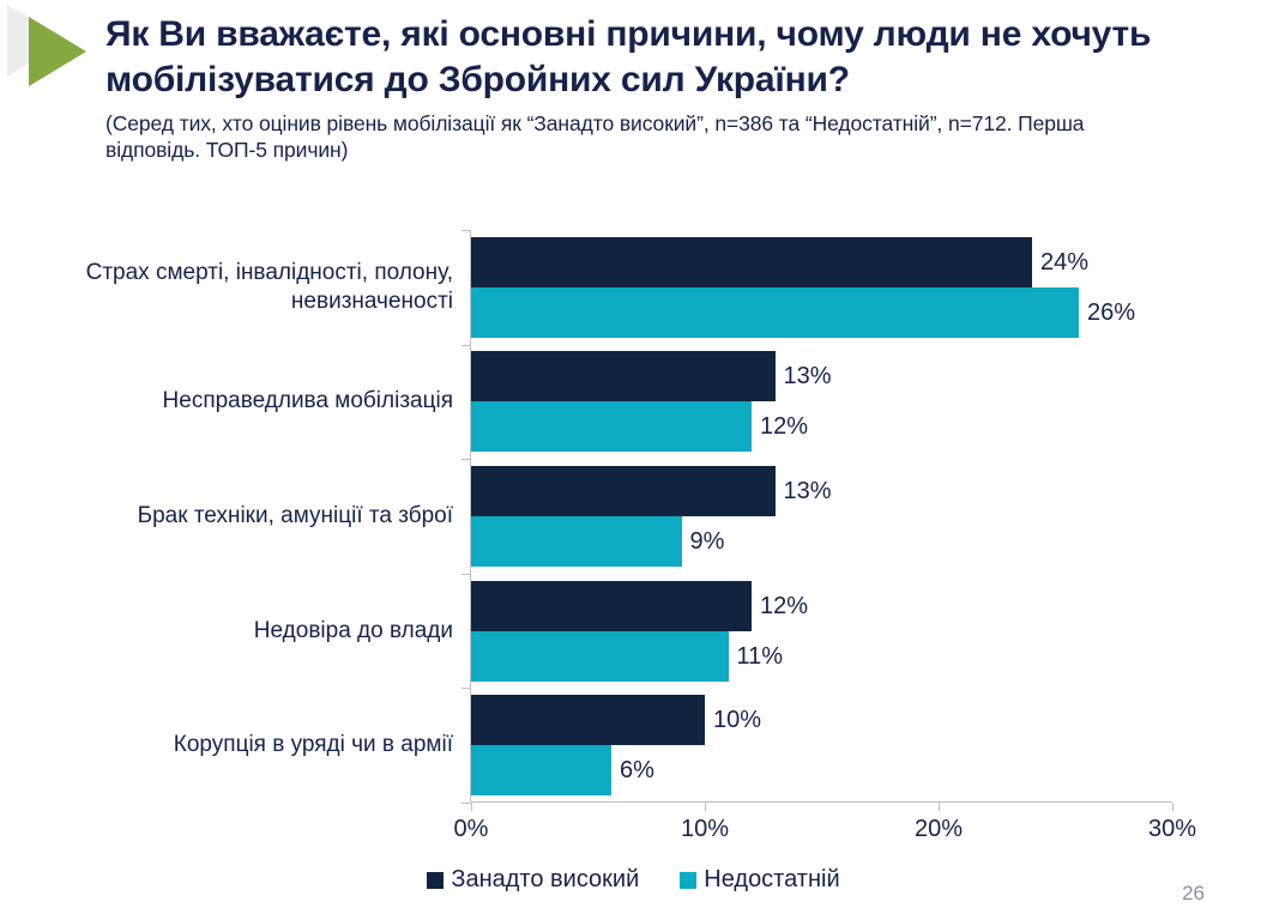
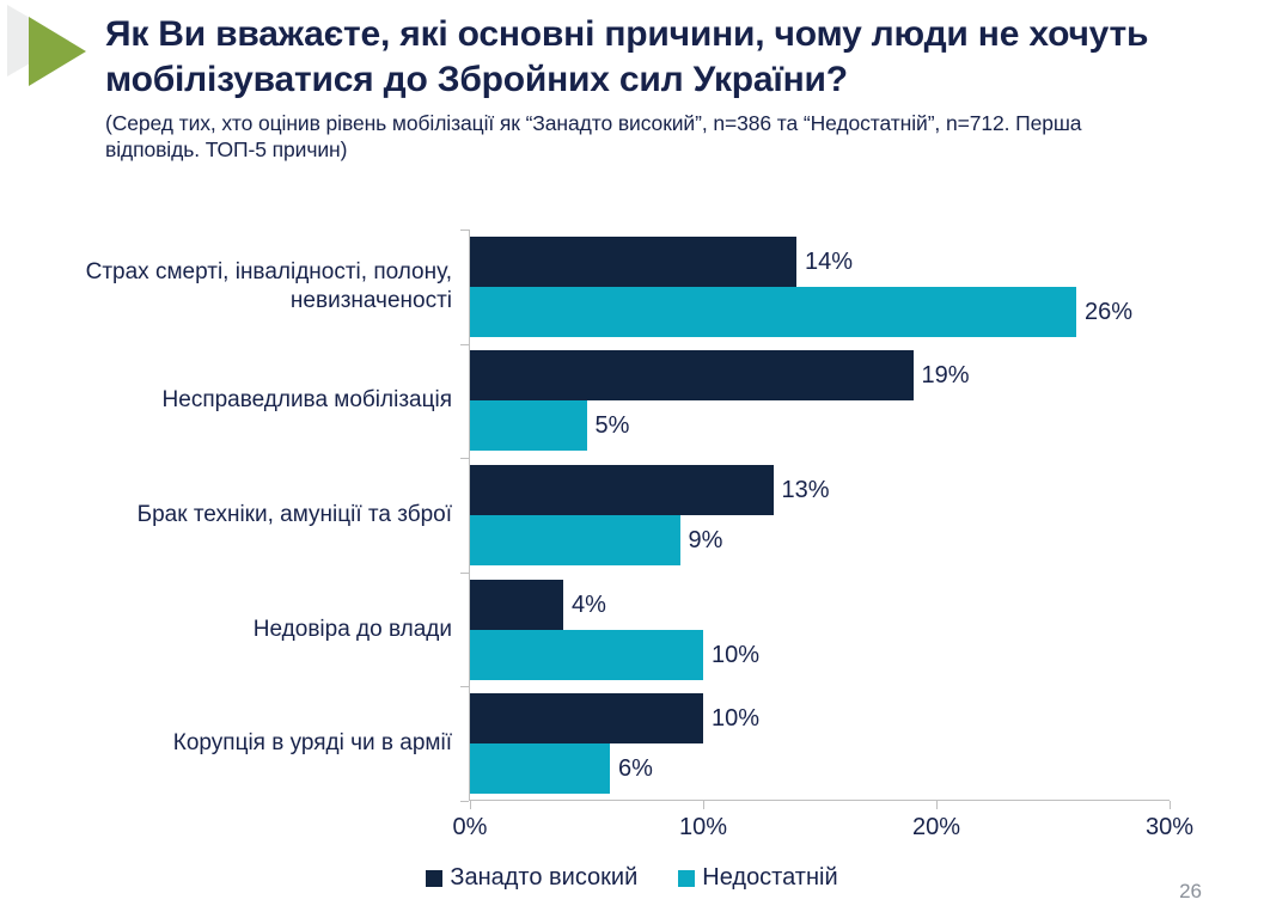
Занадто високий/Страх смерті, інвалідності, полону, невизначеності: 24% -> 14%
Занадто високий/Несправедлива мобілізація: 13% -> 19%
Недостатній/Несправедлива мобілізація: 12% -> 5%
Занадто високий/Недовіра до влади: 12% -> 4%
Недостатній/Недовіра до влади: 11% -> 10%
